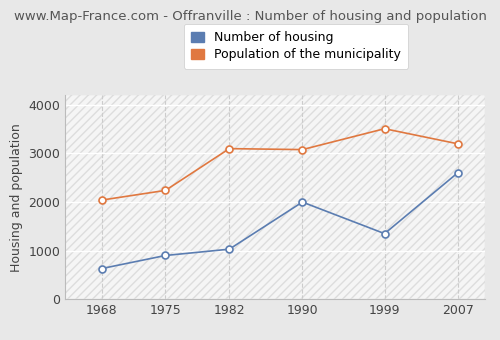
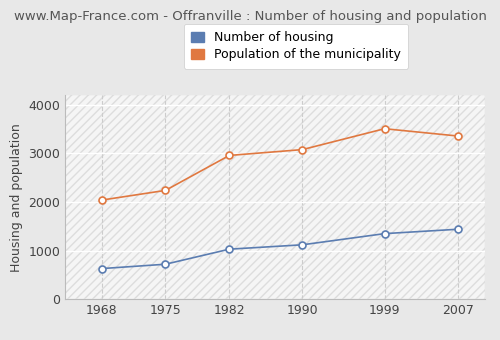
Number of housing/1975: 900 -> 720
Population of the municipality/1982: 3100 -> 2960
Number of housing/1990: 2000 -> 1120
Number of housing/2007: 2600 -> 1440
Population of the municipality/2007: 3200 -> 3360
